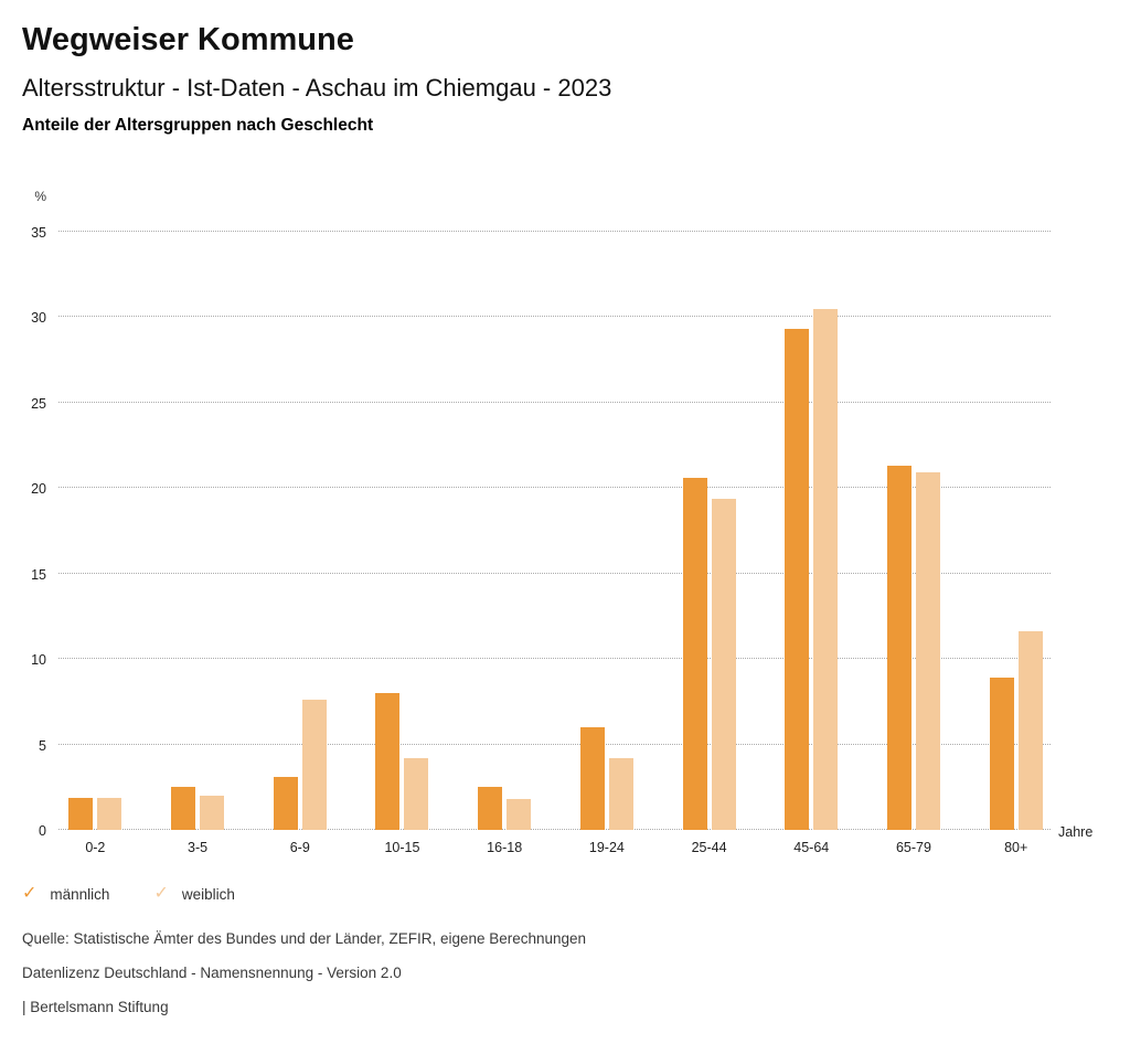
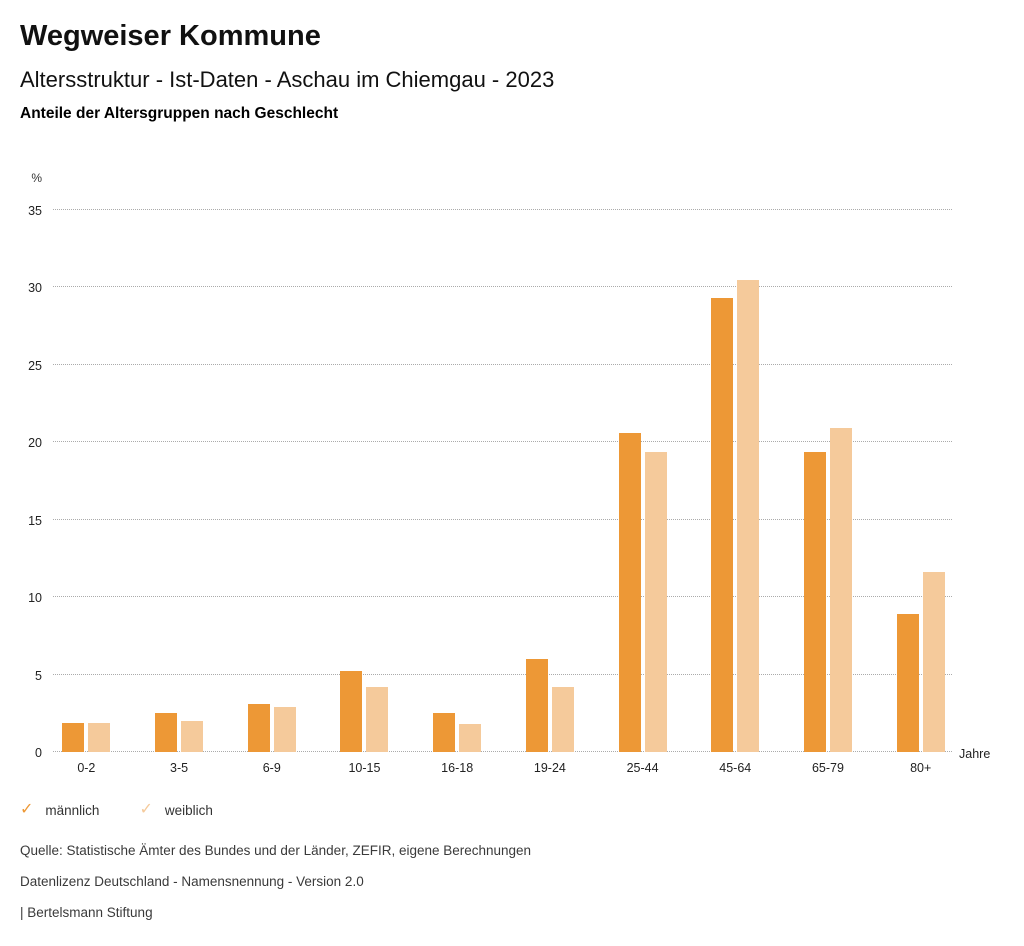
weiblich/6-9: 7.6 -> 2.9
männlich/10-15: 8.0 -> 5.2
männlich/65-79: 21.3 -> 19.4
